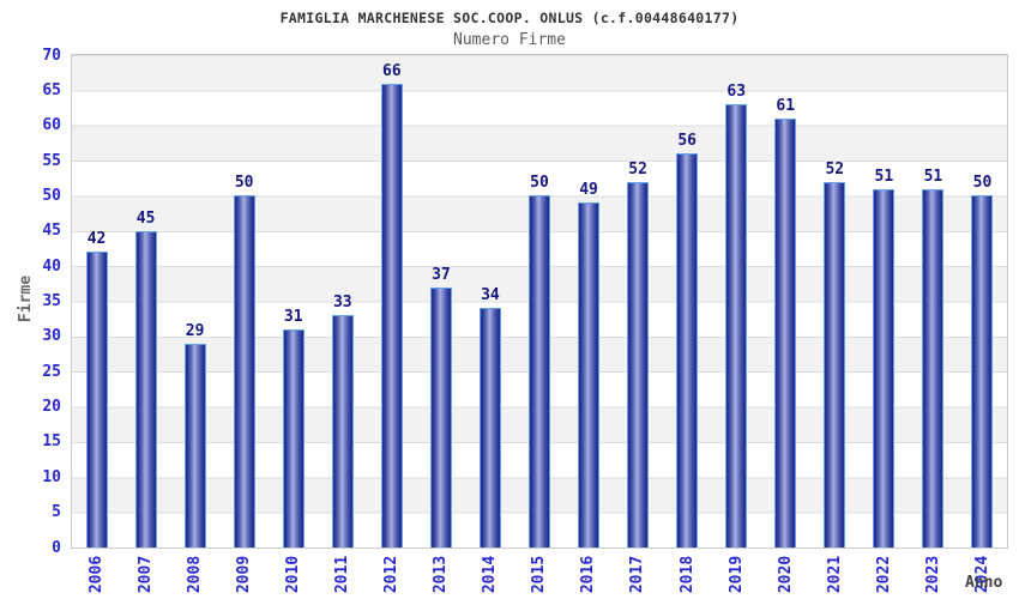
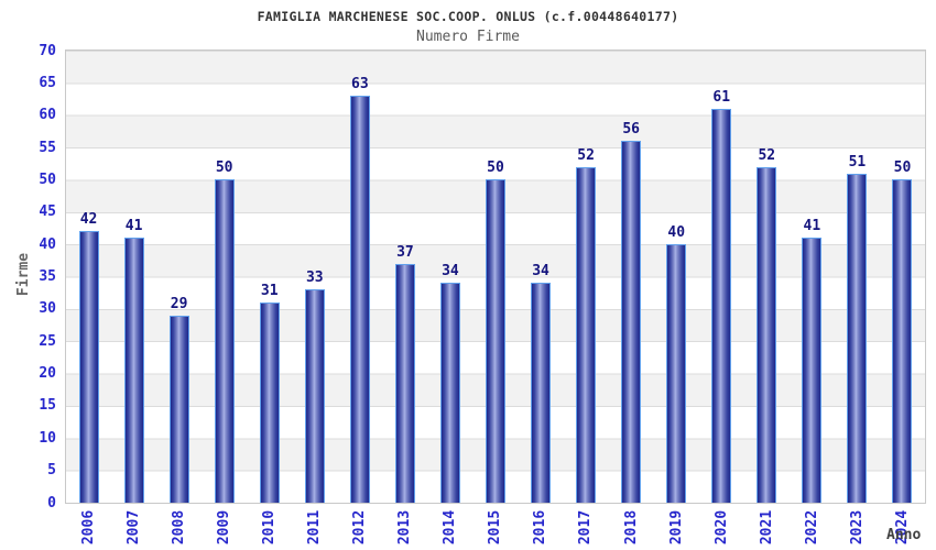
2007: 45 -> 41
2012: 66 -> 63
2016: 49 -> 34
2019: 63 -> 40
2022: 51 -> 41
